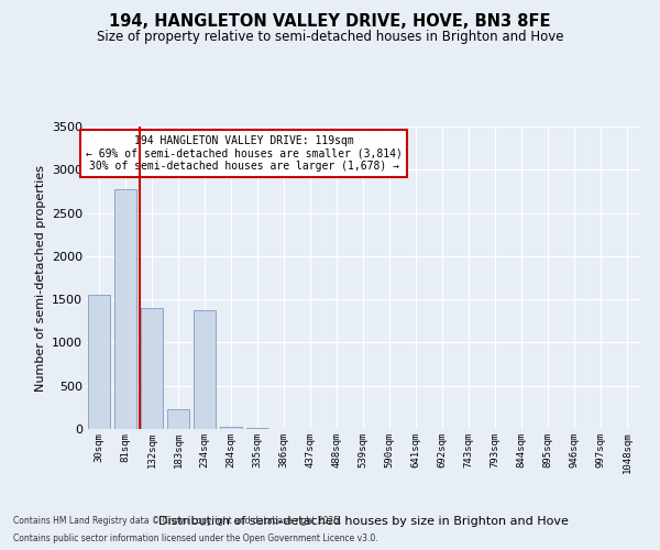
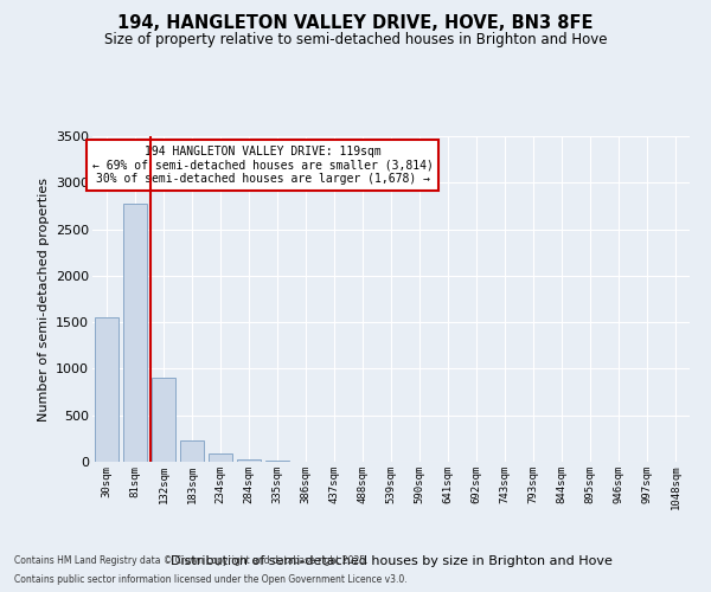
132sqm: 1400 -> 900
234sqm: 1380 -> 100
